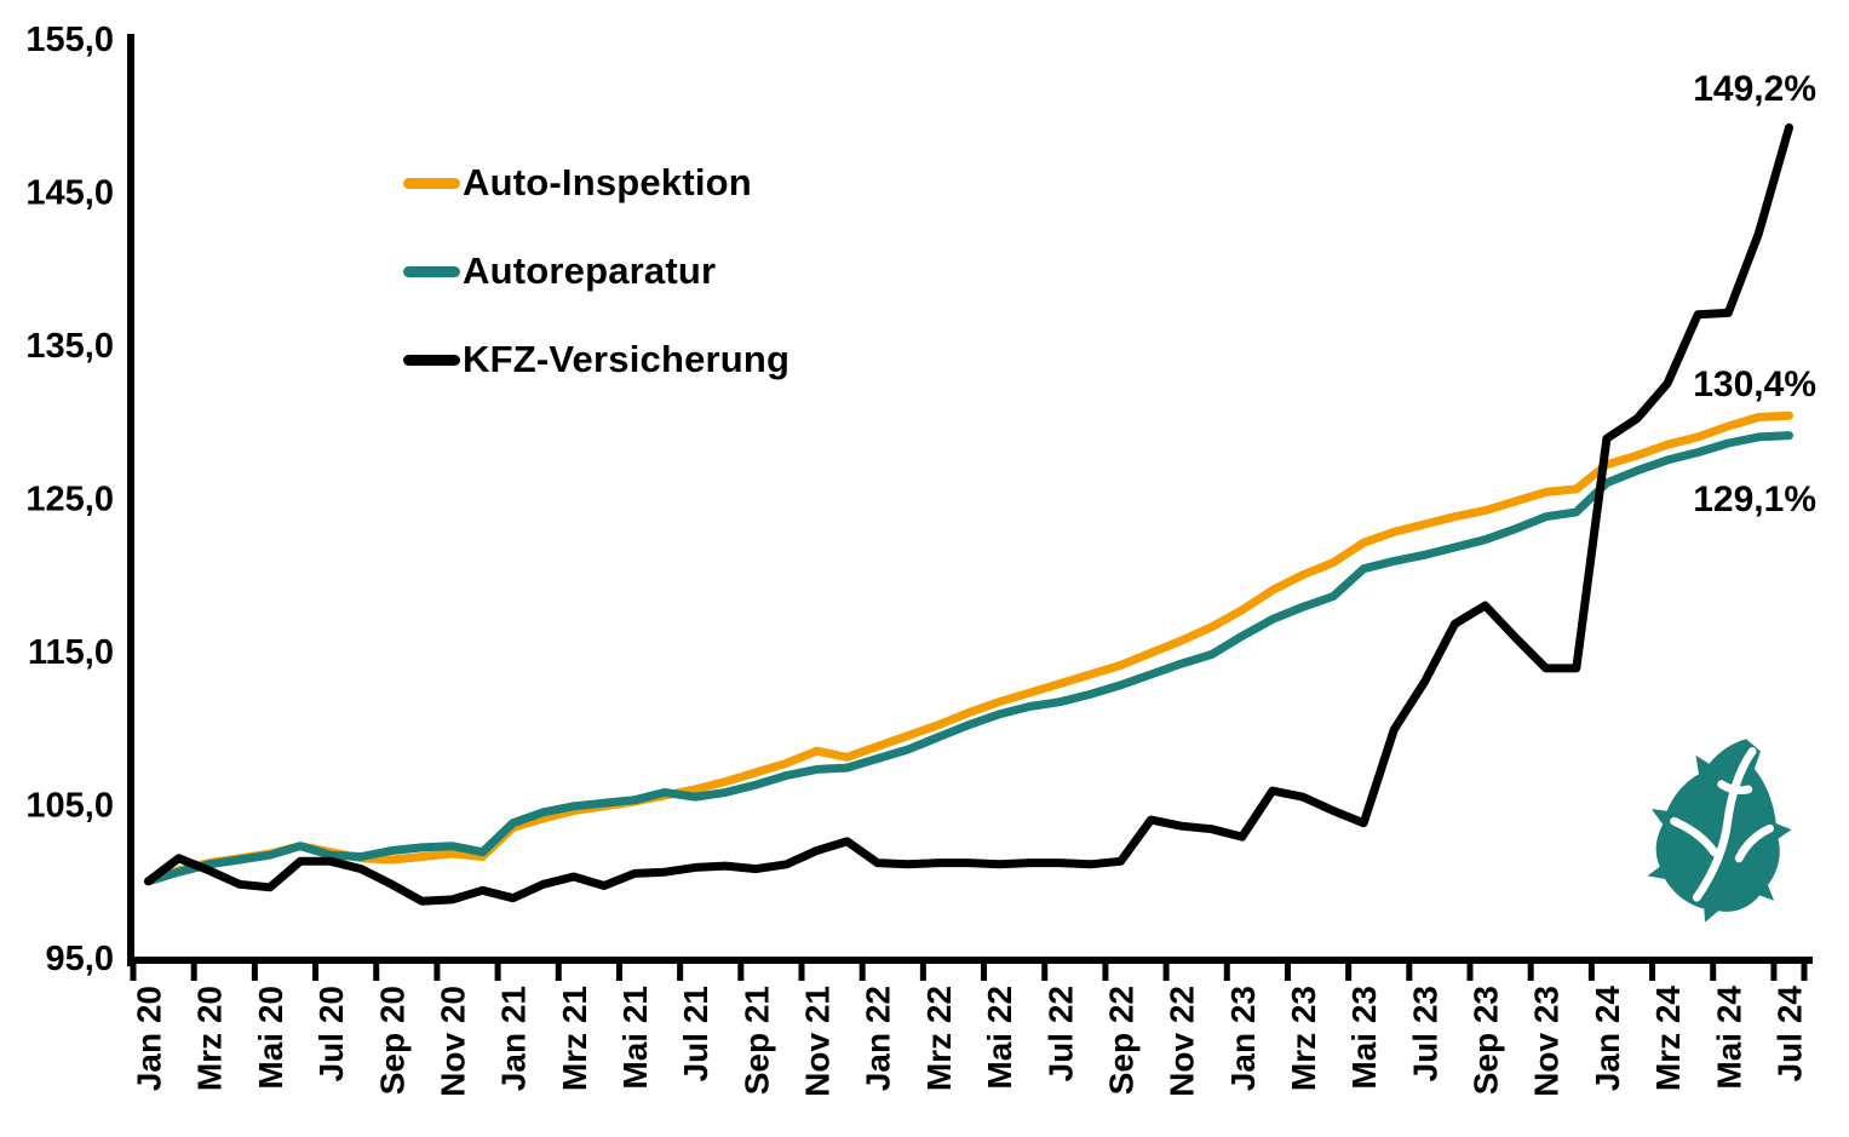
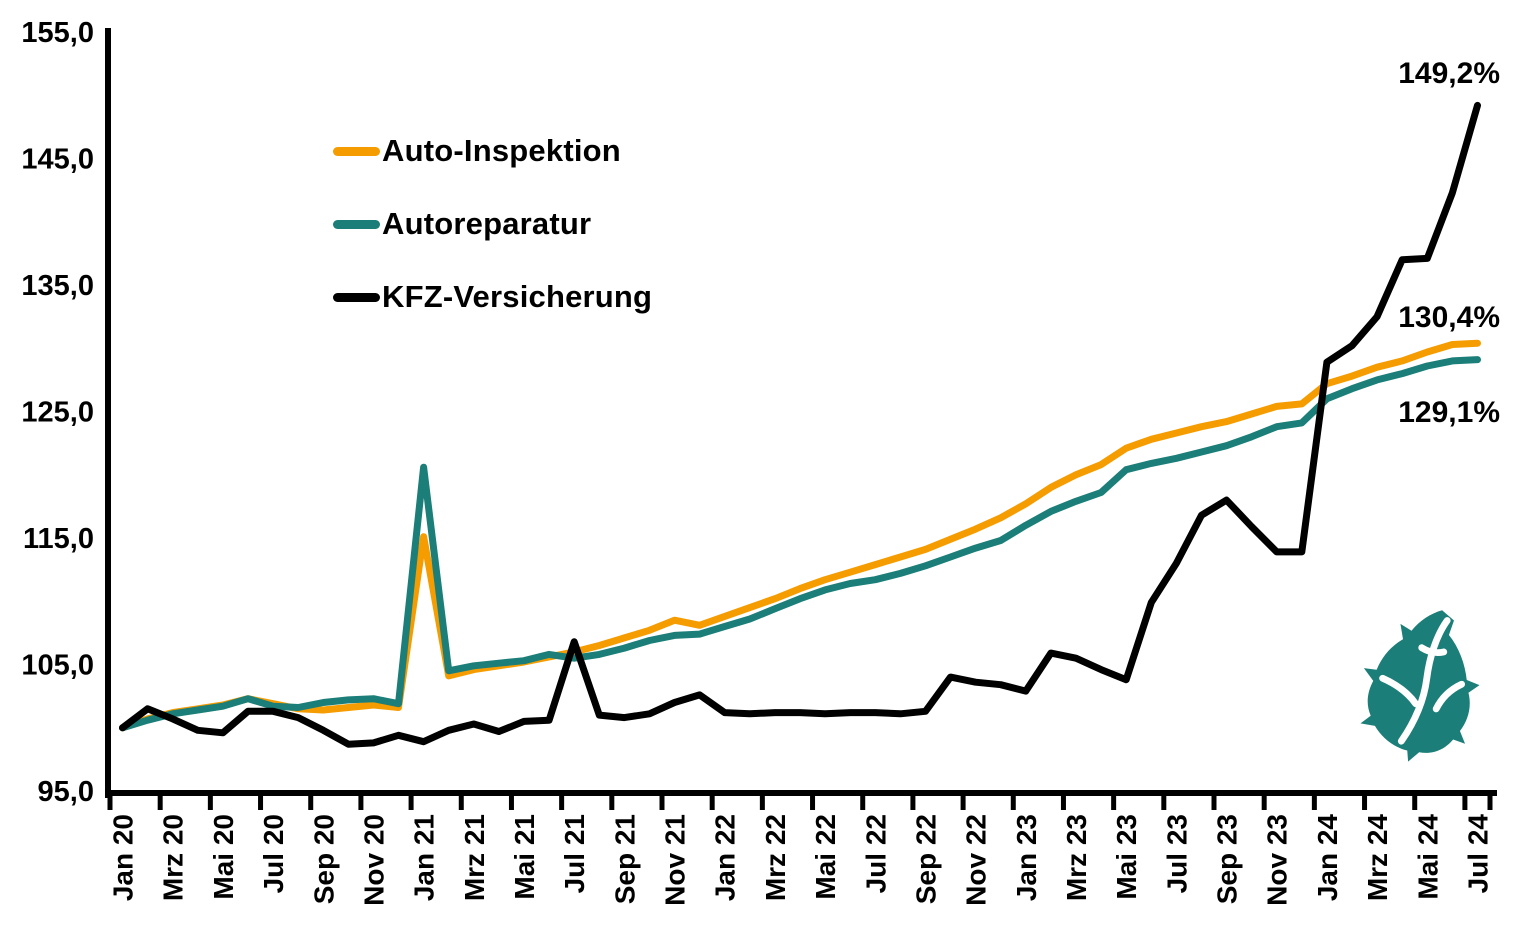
Auto-Inspektion/Jan 21: 103,5 -> 115,1
Autoreparatur/Jan 21: 103,8 -> 120,6
KFZ-Versicherung/Jul 21: 100,9 -> 106,8
